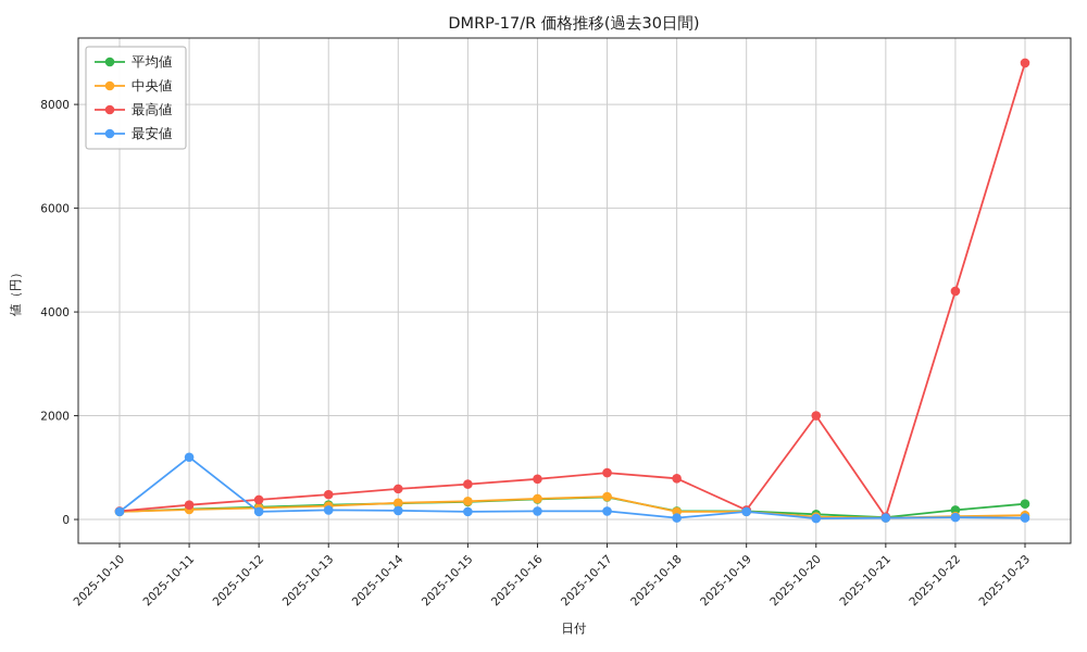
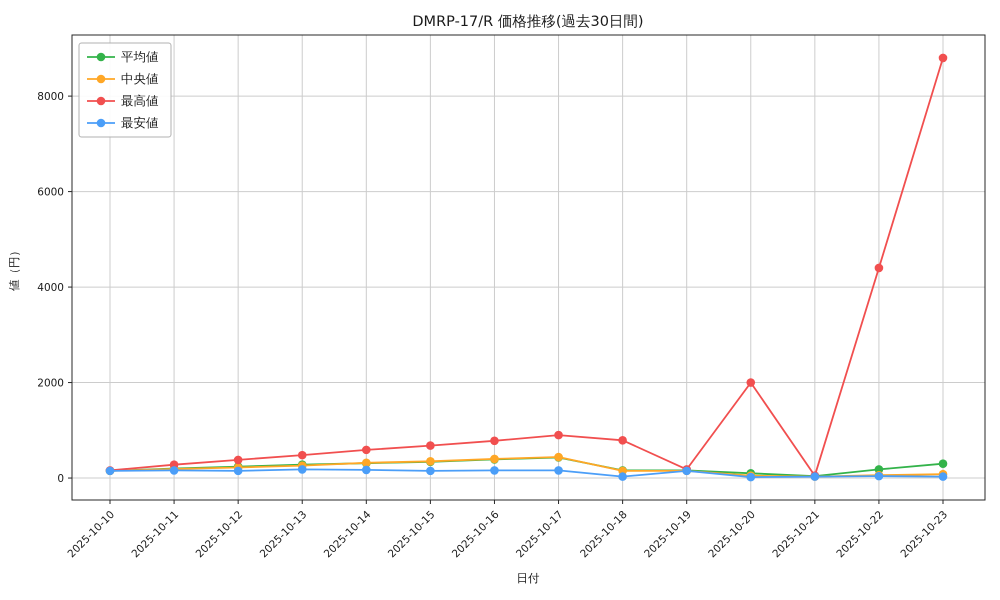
最安値/2025-10-11: 1200 -> 200
